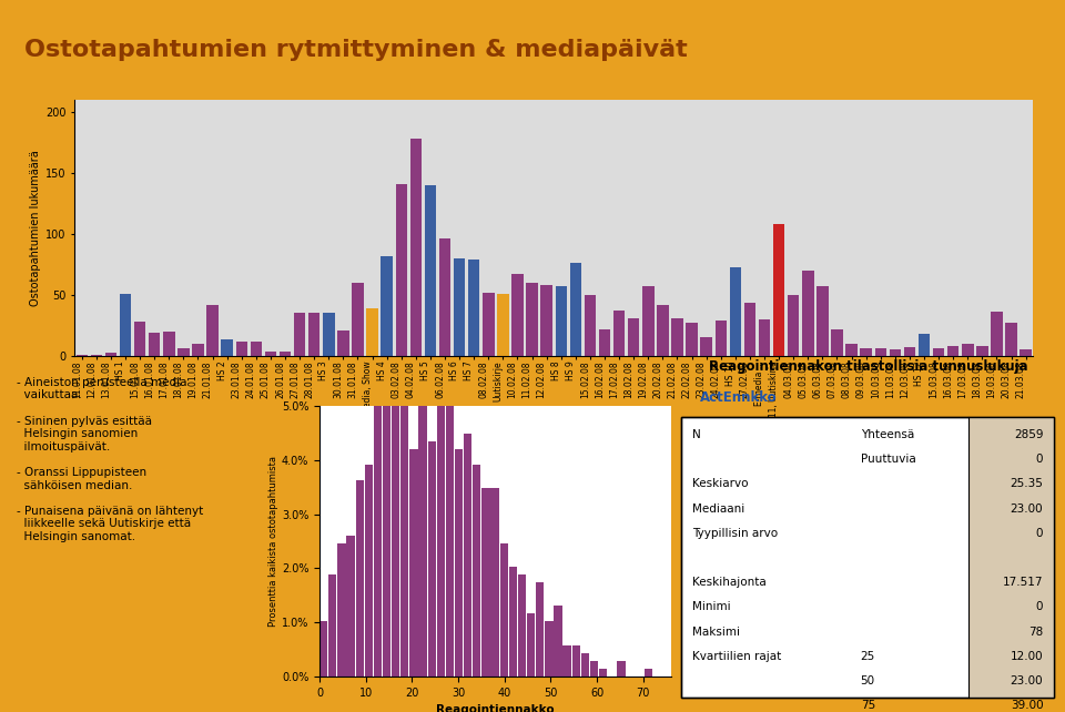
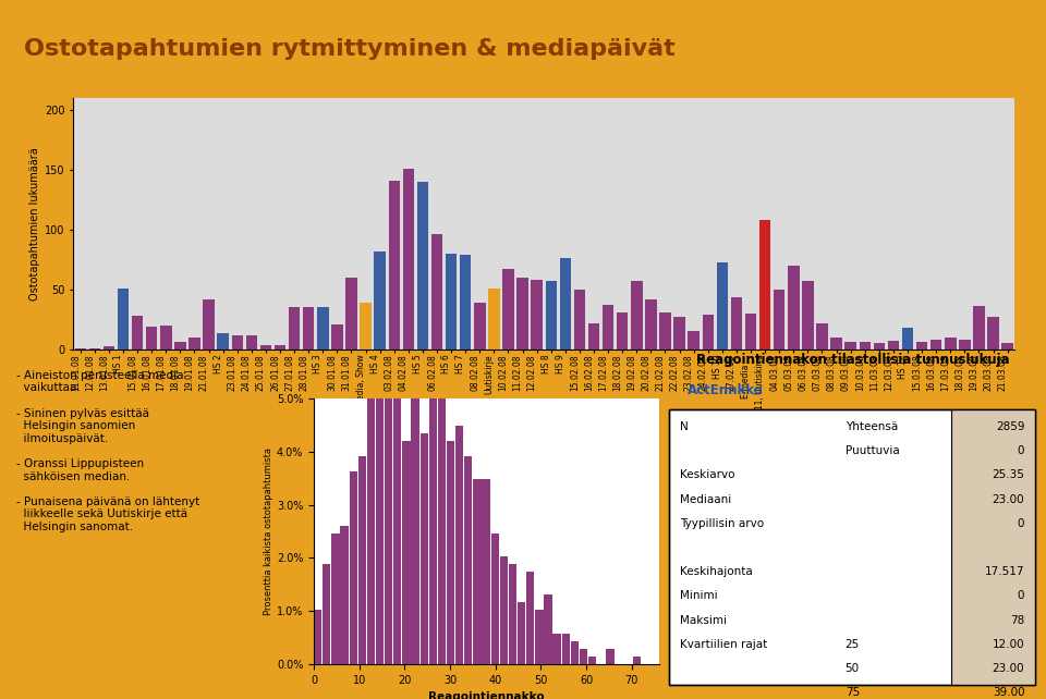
04.02.08: 178 -> 151
08.02.08: 52 -> 39
